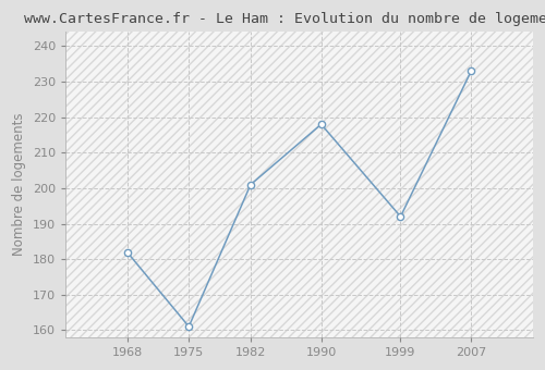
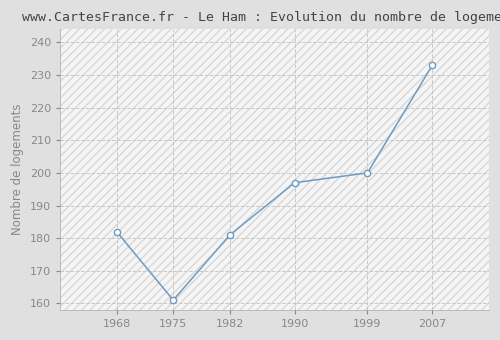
1982: 201 -> 181
1990: 218 -> 197
1999: 192 -> 200
